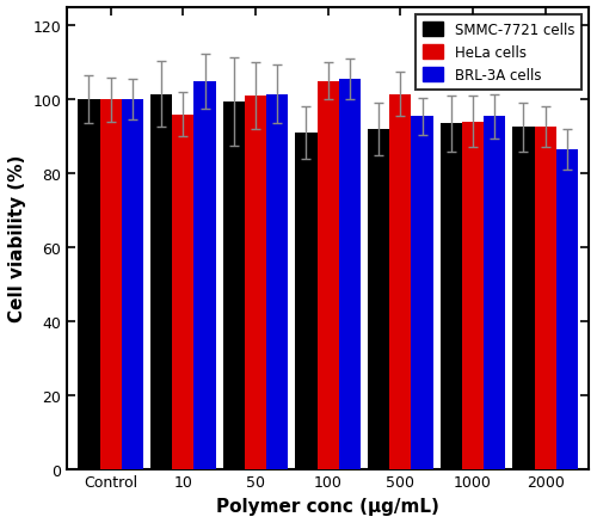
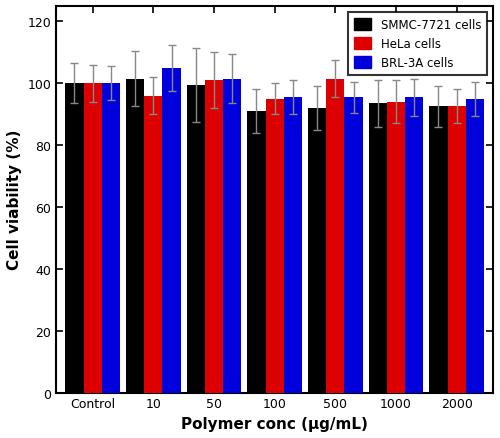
HeLa cells/100: 105.0 -> 95.0
BRL-3A cells/100: 105.5 -> 95.5
BRL-3A cells/2000: 86.5 -> 95.0
